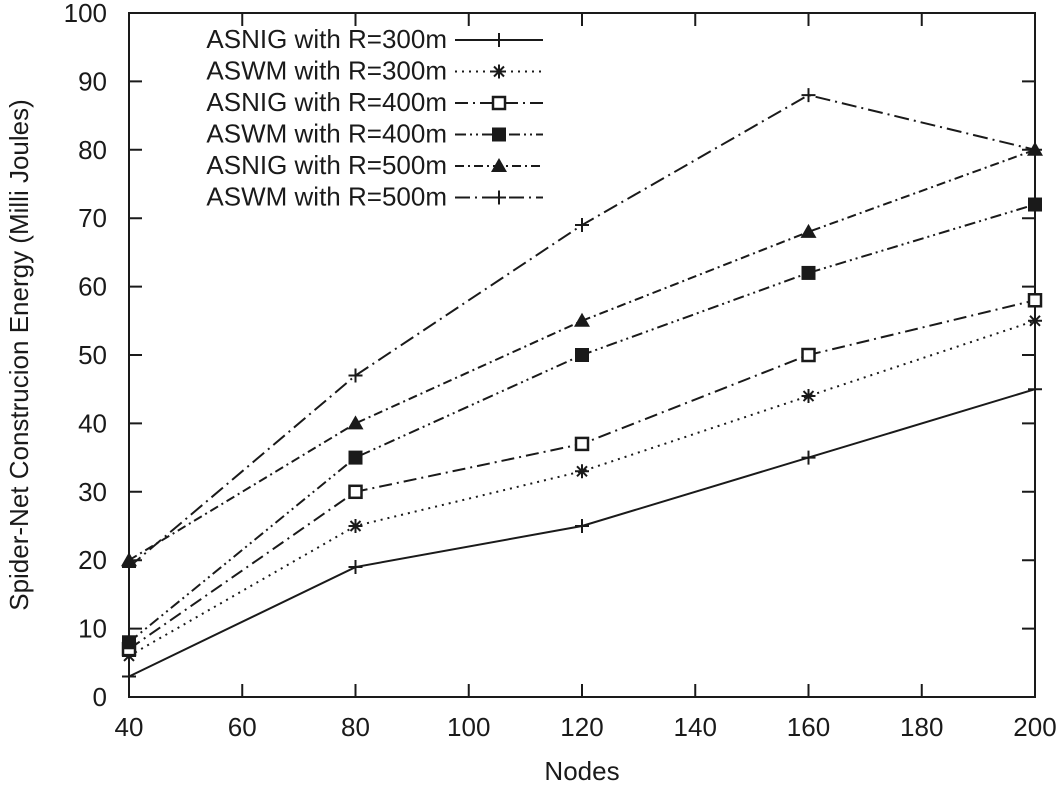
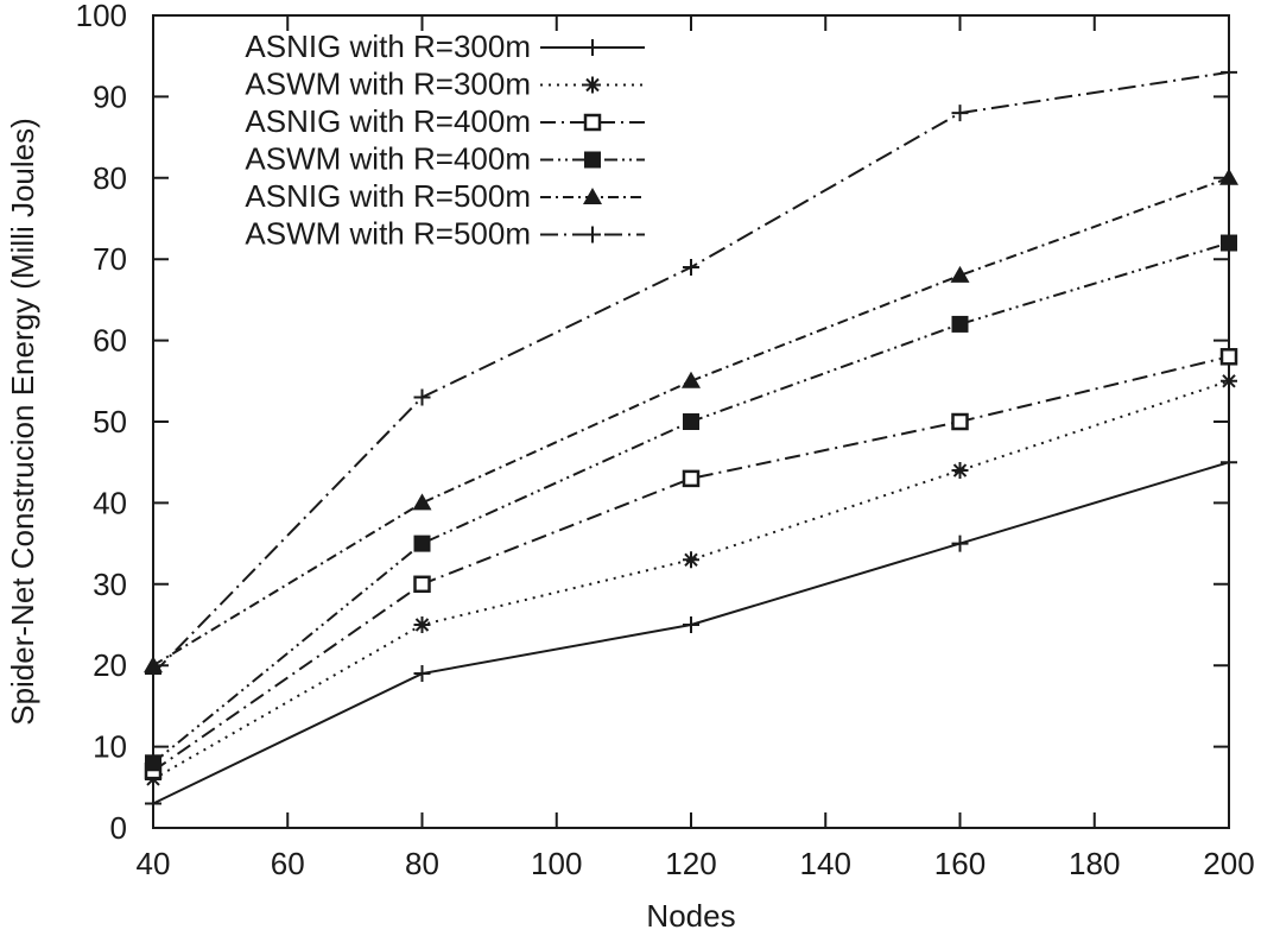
ASWM with R=500m/80: 47 -> 53
ASNIG with R=400m/120: 37 -> 43
ASWM with R=500m/200: 80 -> 93
